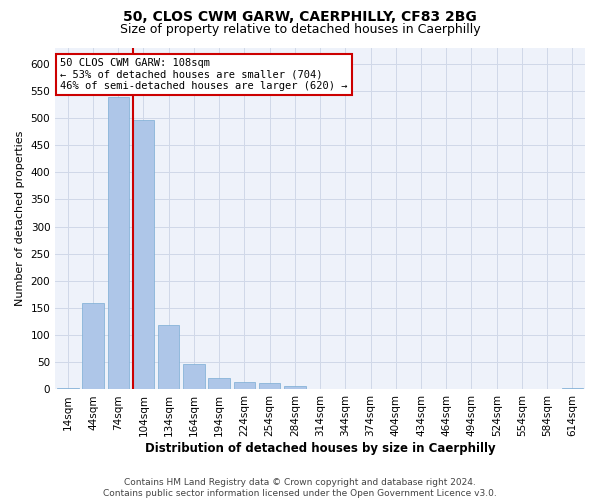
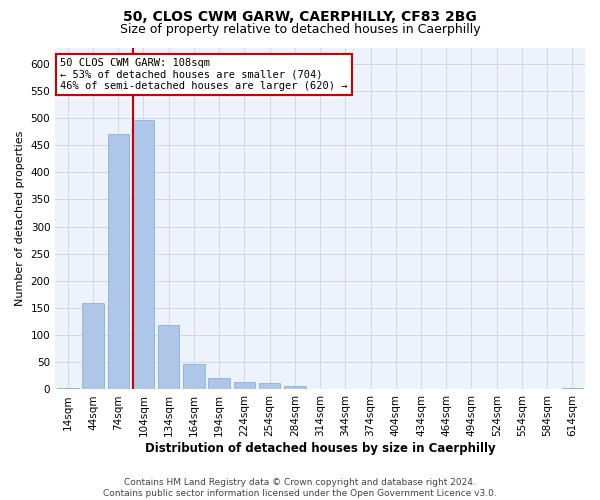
74sqm: 538 -> 470
